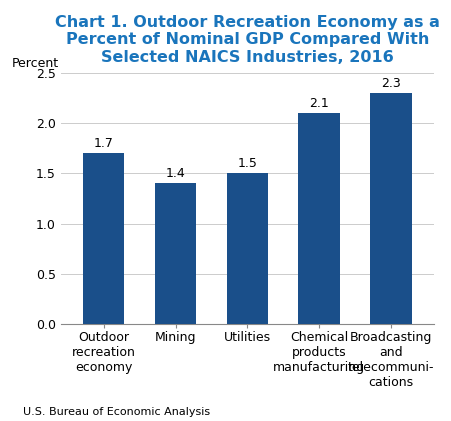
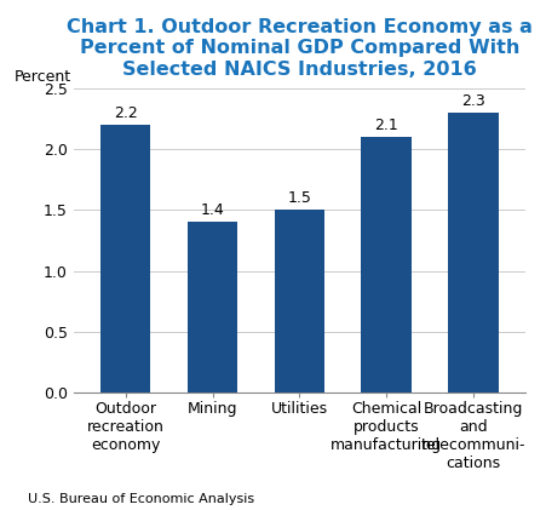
Outdoor recreation economy: 1.7 -> 2.2
